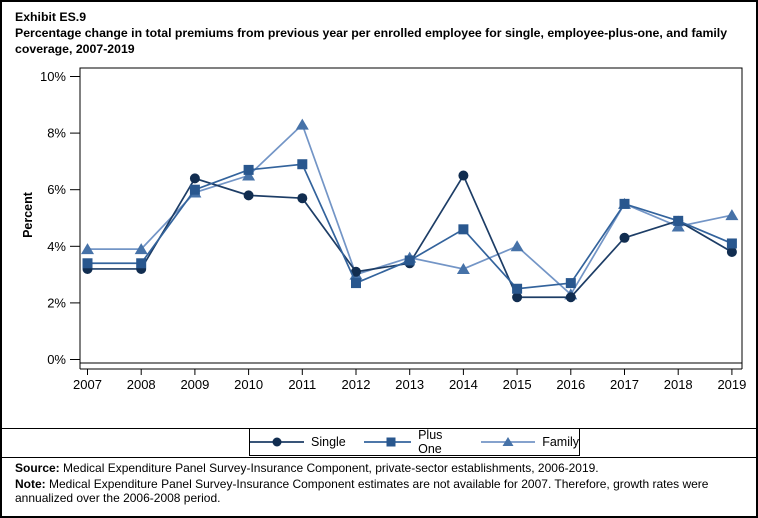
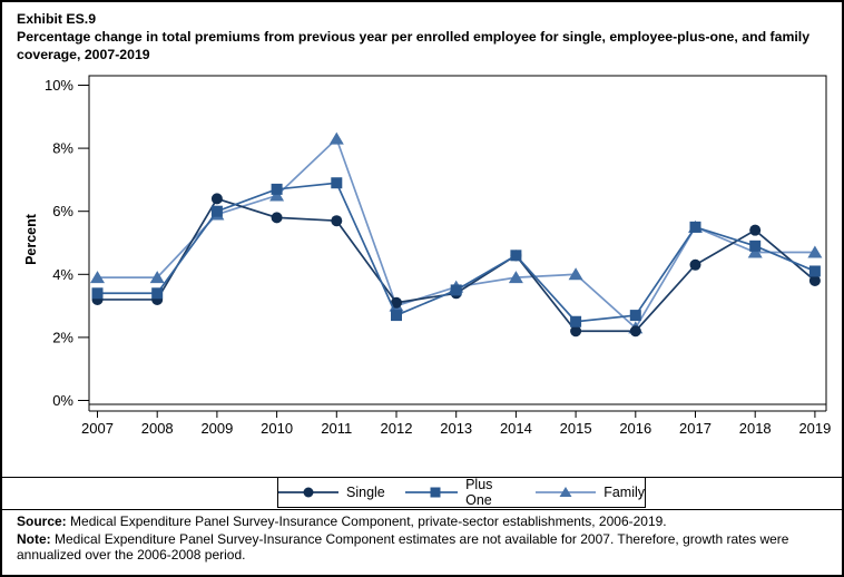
Single/2014: 6.5% -> 4.6%
Family/2014: 3.2% -> 3.9%
Single/2018: 4.9% -> 5.4%
Family/2019: 5.1% -> 4.7%
